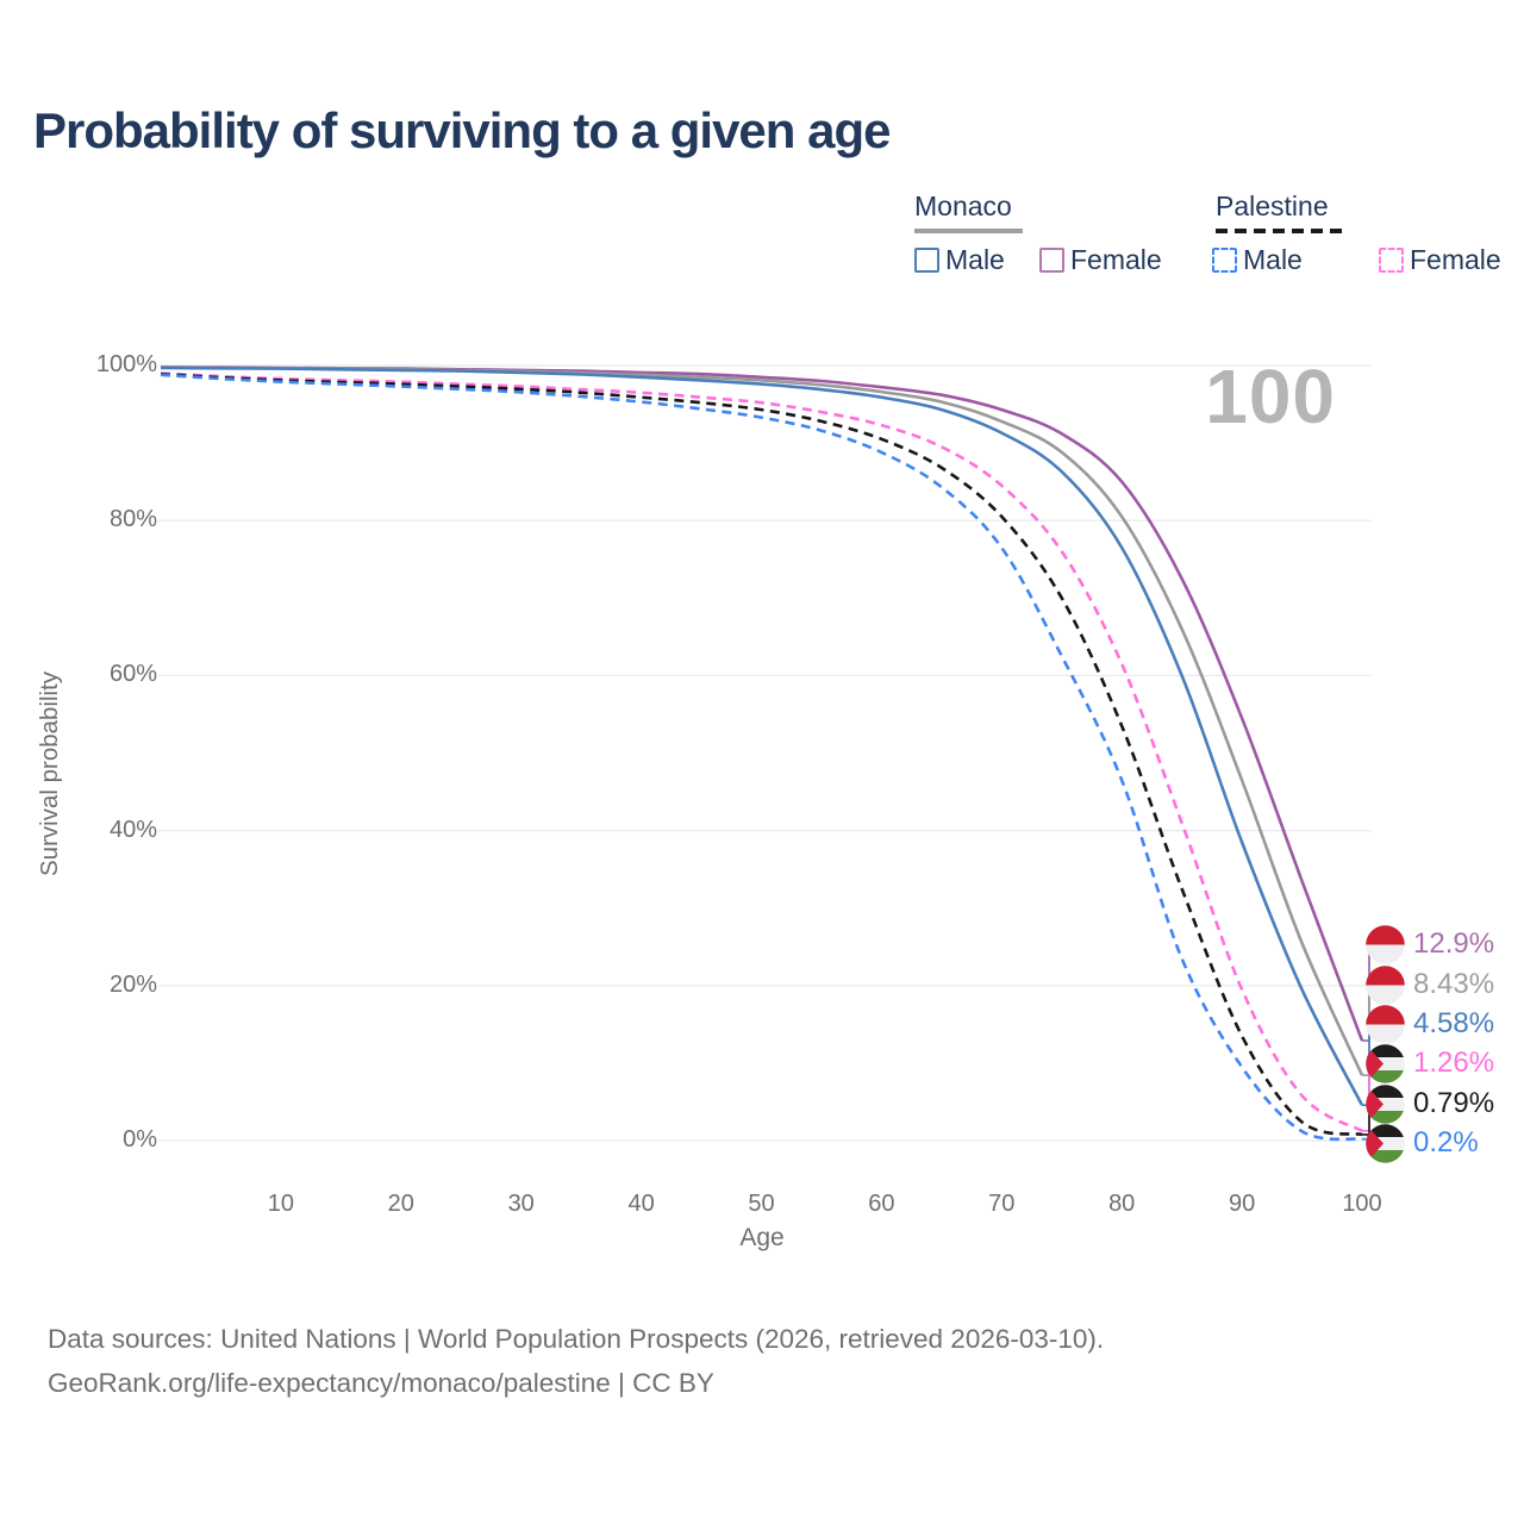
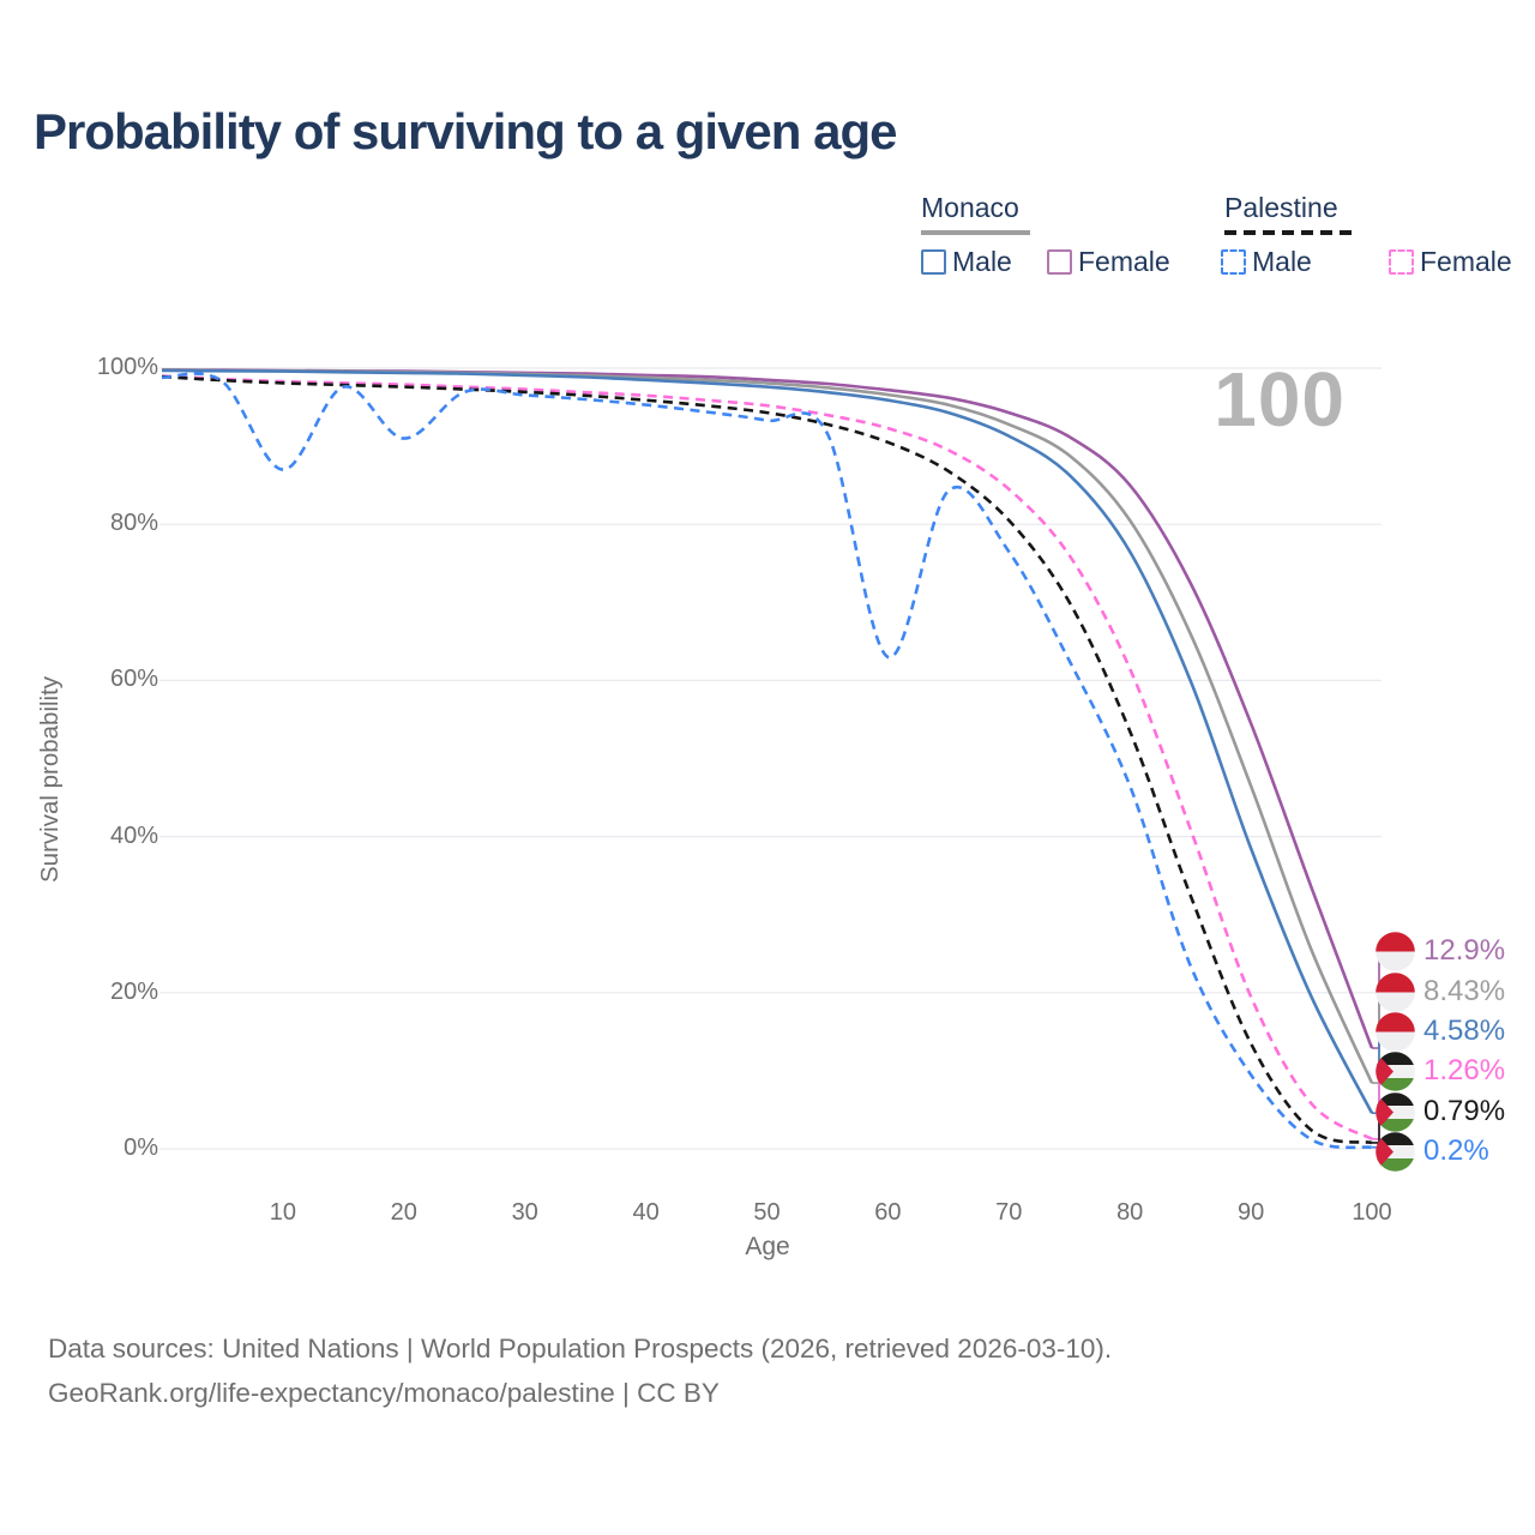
Palestine Male/10: 98% -> 87%
Palestine Male/20: 97% -> 91%
Palestine Male/60: 89% -> 63%
